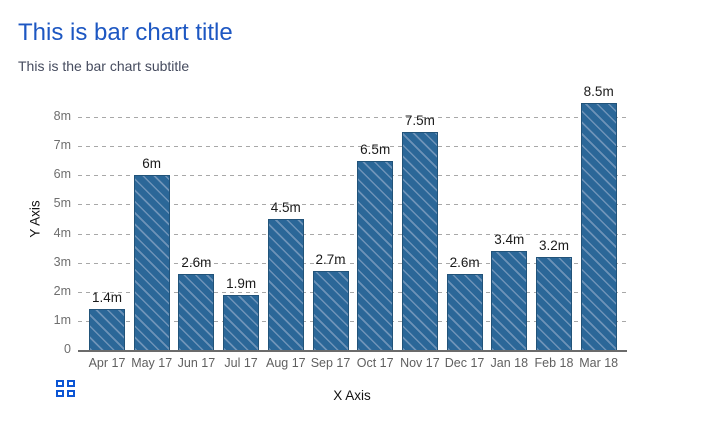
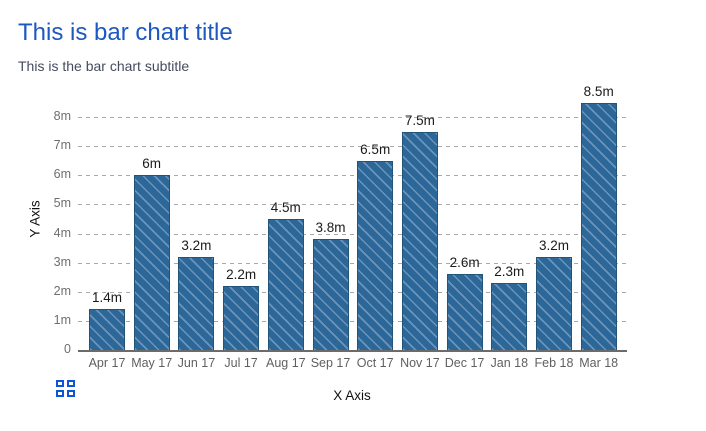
Jun 17: 2.6m -> 3.2m
Jul 17: 1.9m -> 2.2m
Sep 17: 2.7m -> 3.8m
Jan 18: 3.4m -> 2.3m
